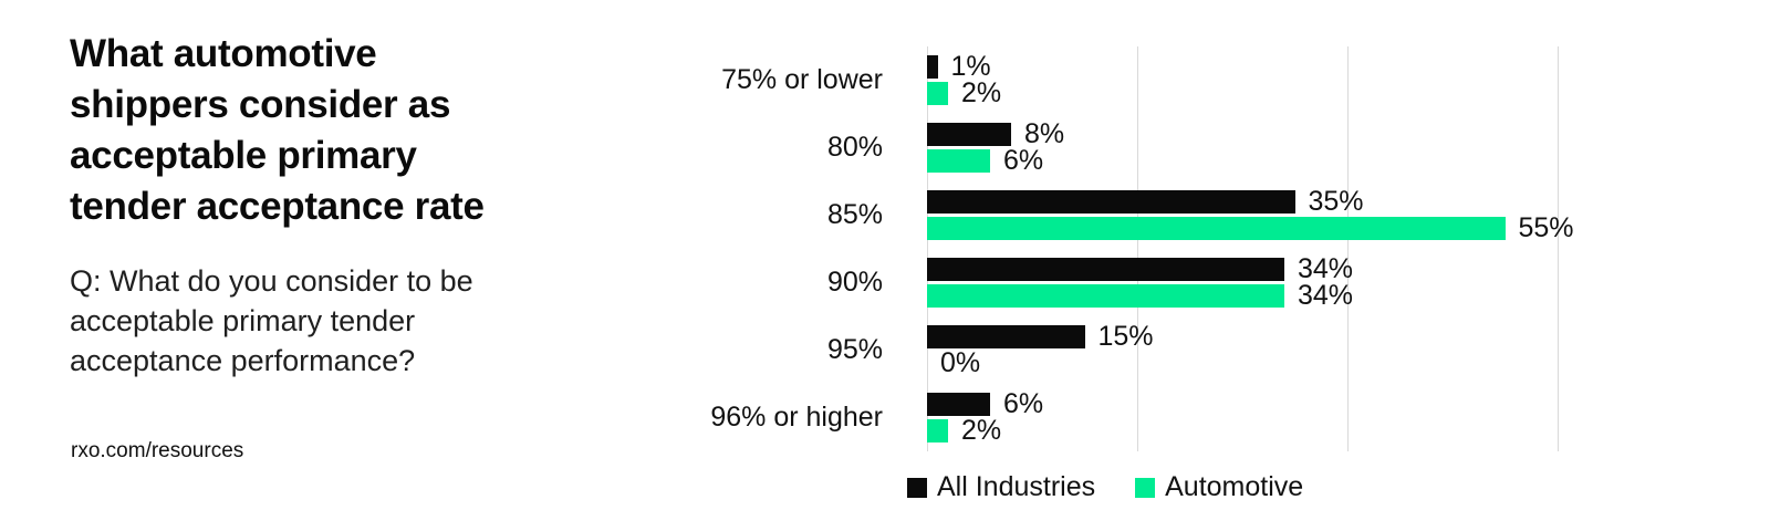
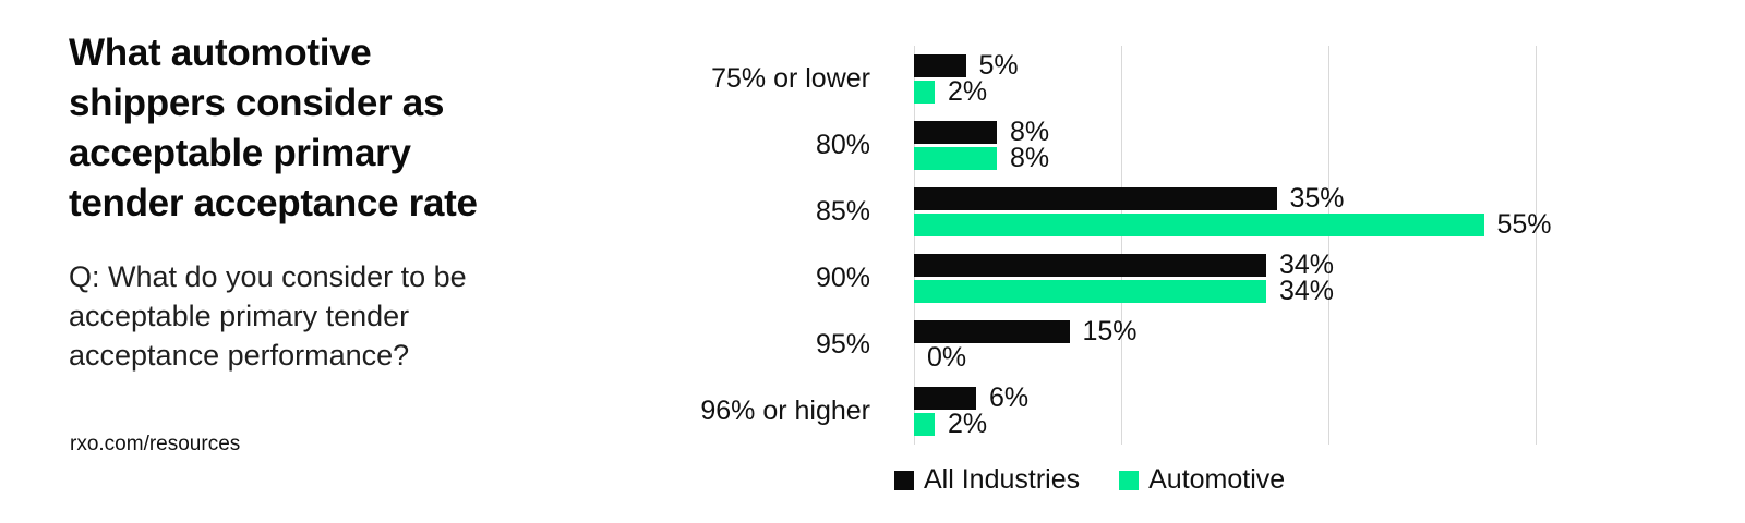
All Industries/75% or lower: 1% -> 5%
Automotive/80%: 6% -> 8%
